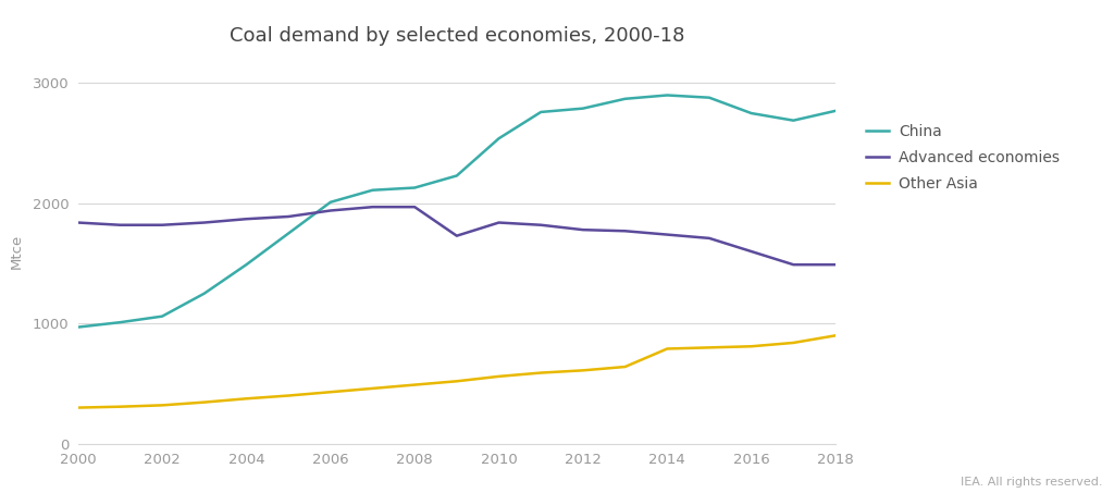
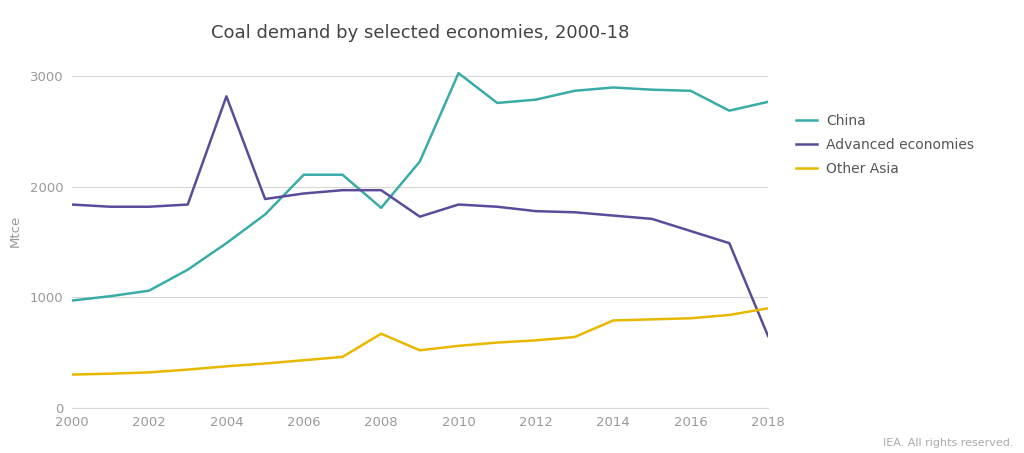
Advanced economies/2004: 1870 -> 2820
China/2006: 2010 -> 2110
China/2008: 2130 -> 1810
Other Asia/2008: 490 -> 670
China/2010: 2540 -> 3030
China/2016: 2750 -> 2870
Advanced economies/2018: 1490 -> 650
